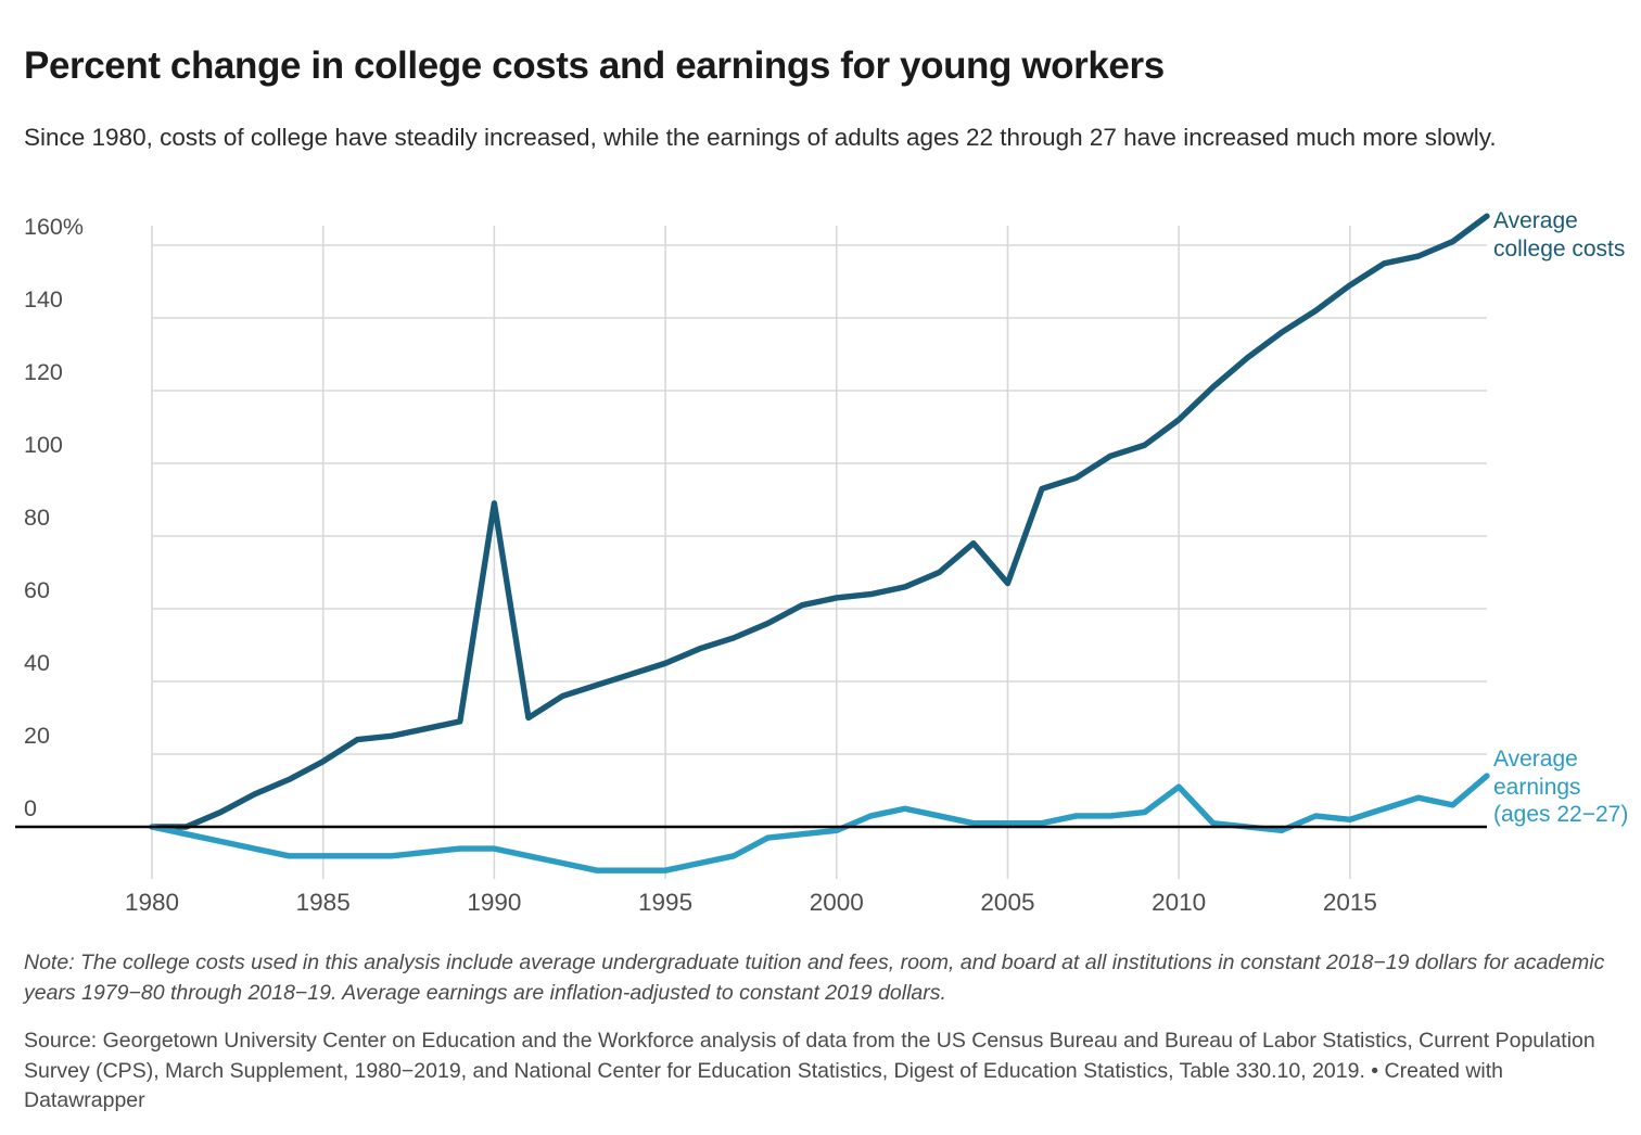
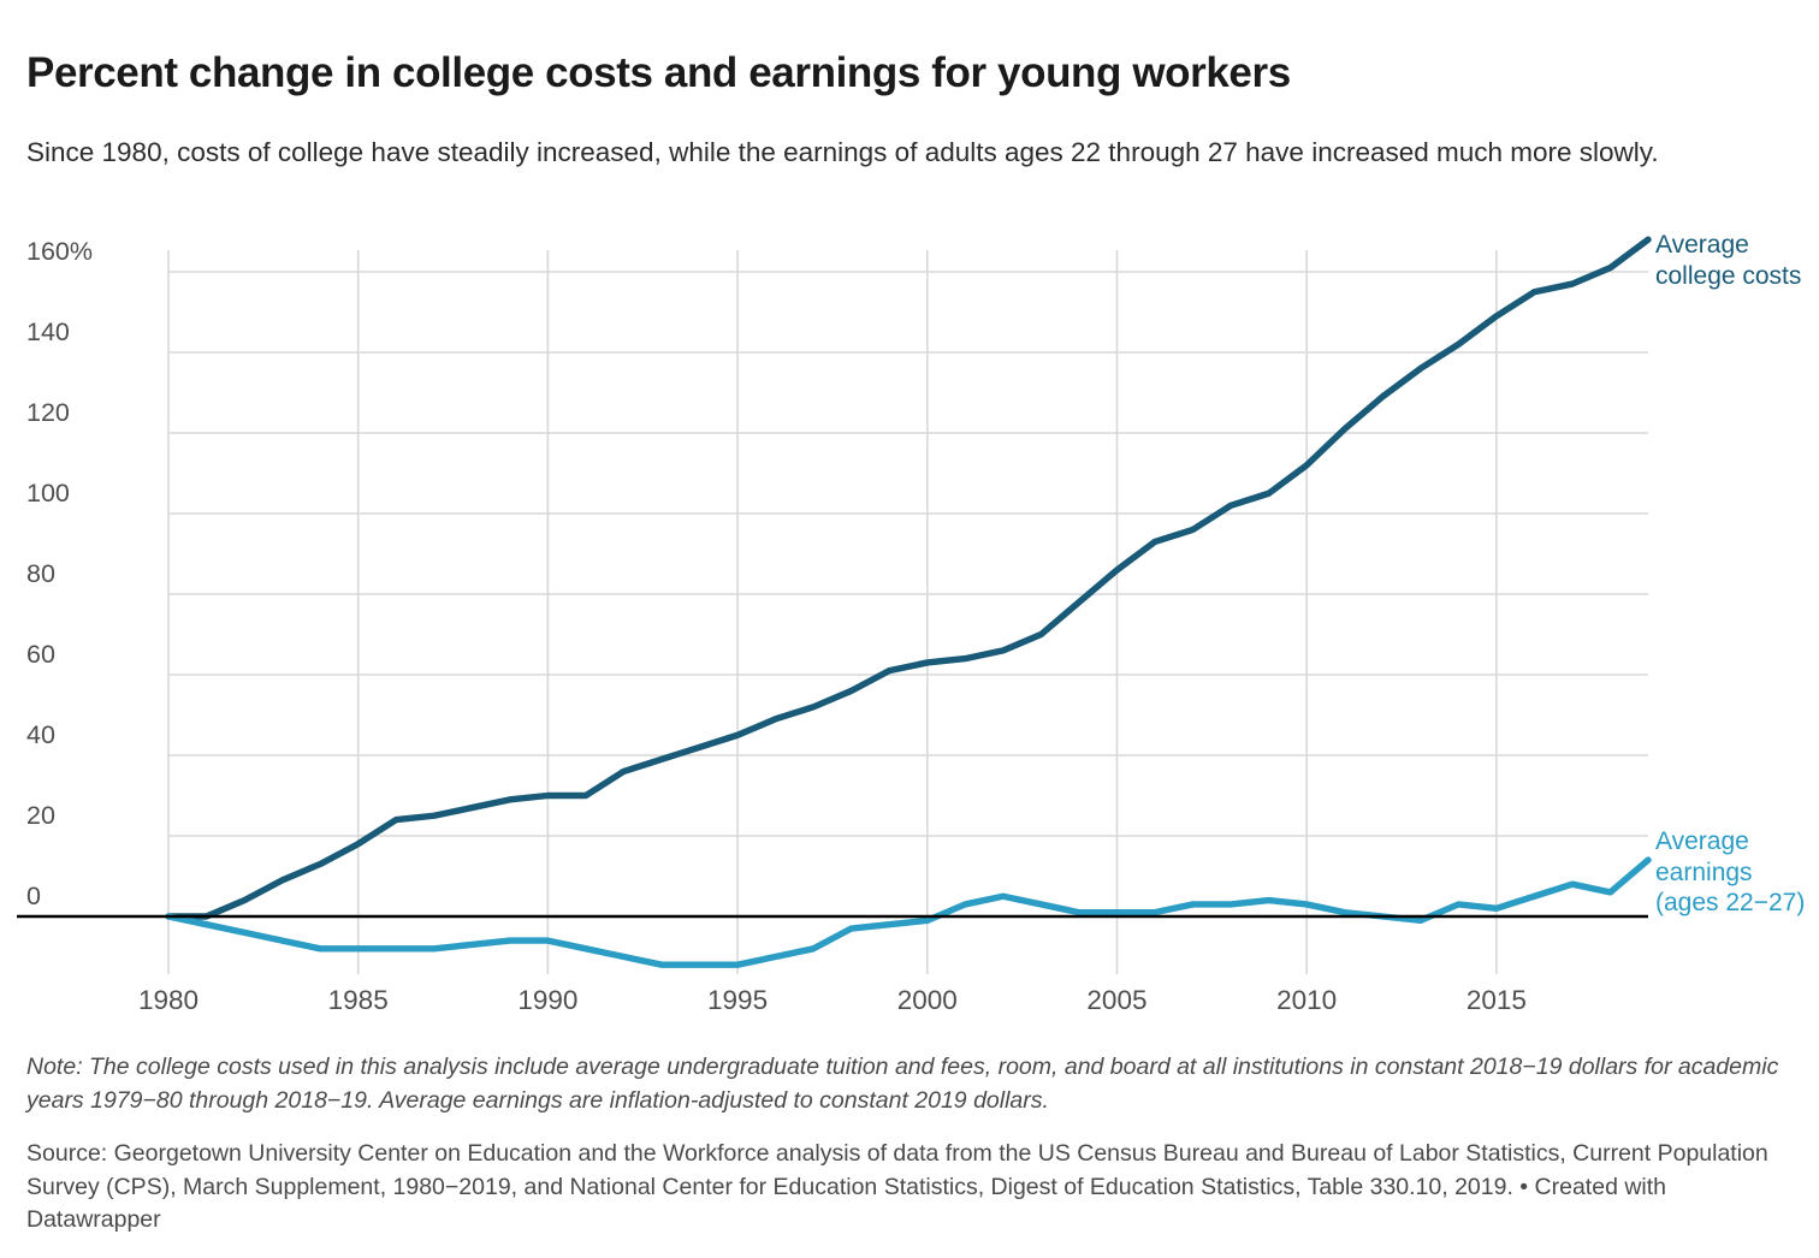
Average college costs/1990: 89% -> 30%
Average college costs/2005: 67% -> 86%
Average earnings (ages 22−27)/2010: 11% -> 3%
